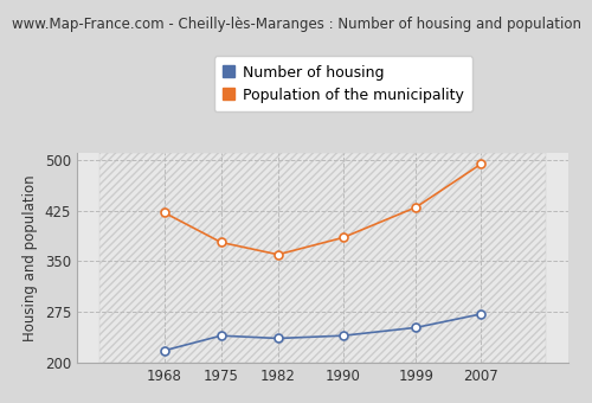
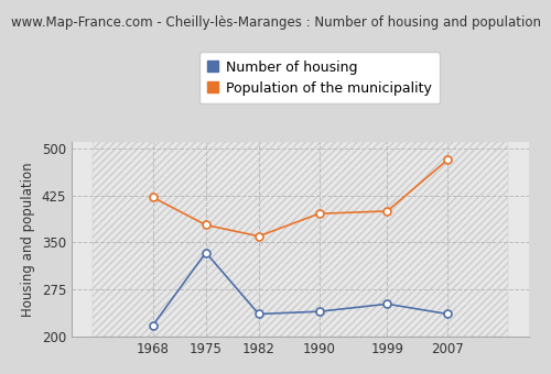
Number of housing/1975: 240 -> 334
Population of the municipality/1990: 385 -> 396
Population of the municipality/1999: 430 -> 400
Number of housing/2007: 272 -> 236
Population of the municipality/2007: 494 -> 482
